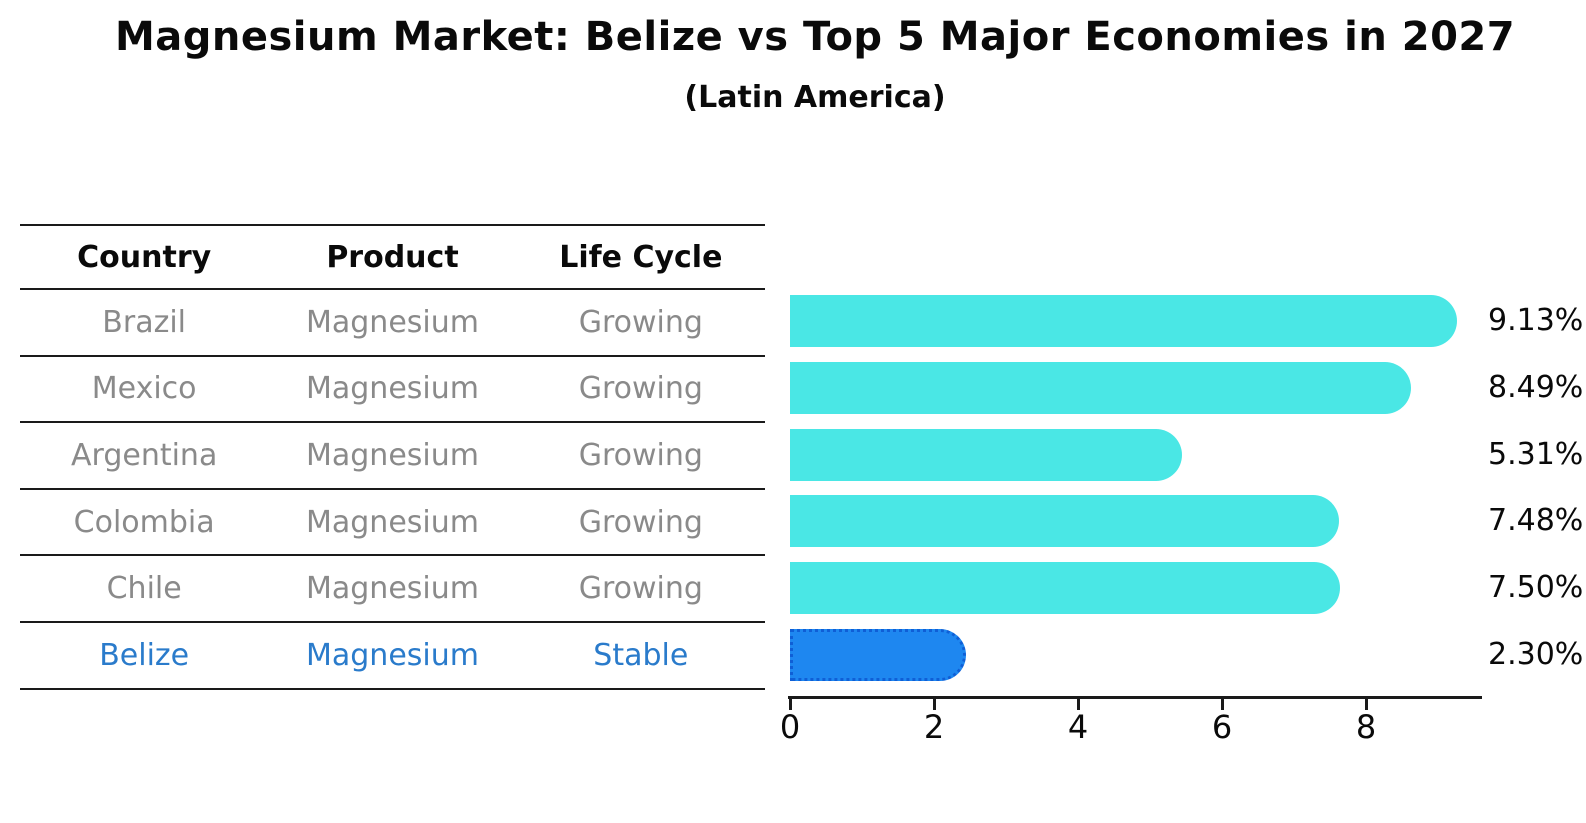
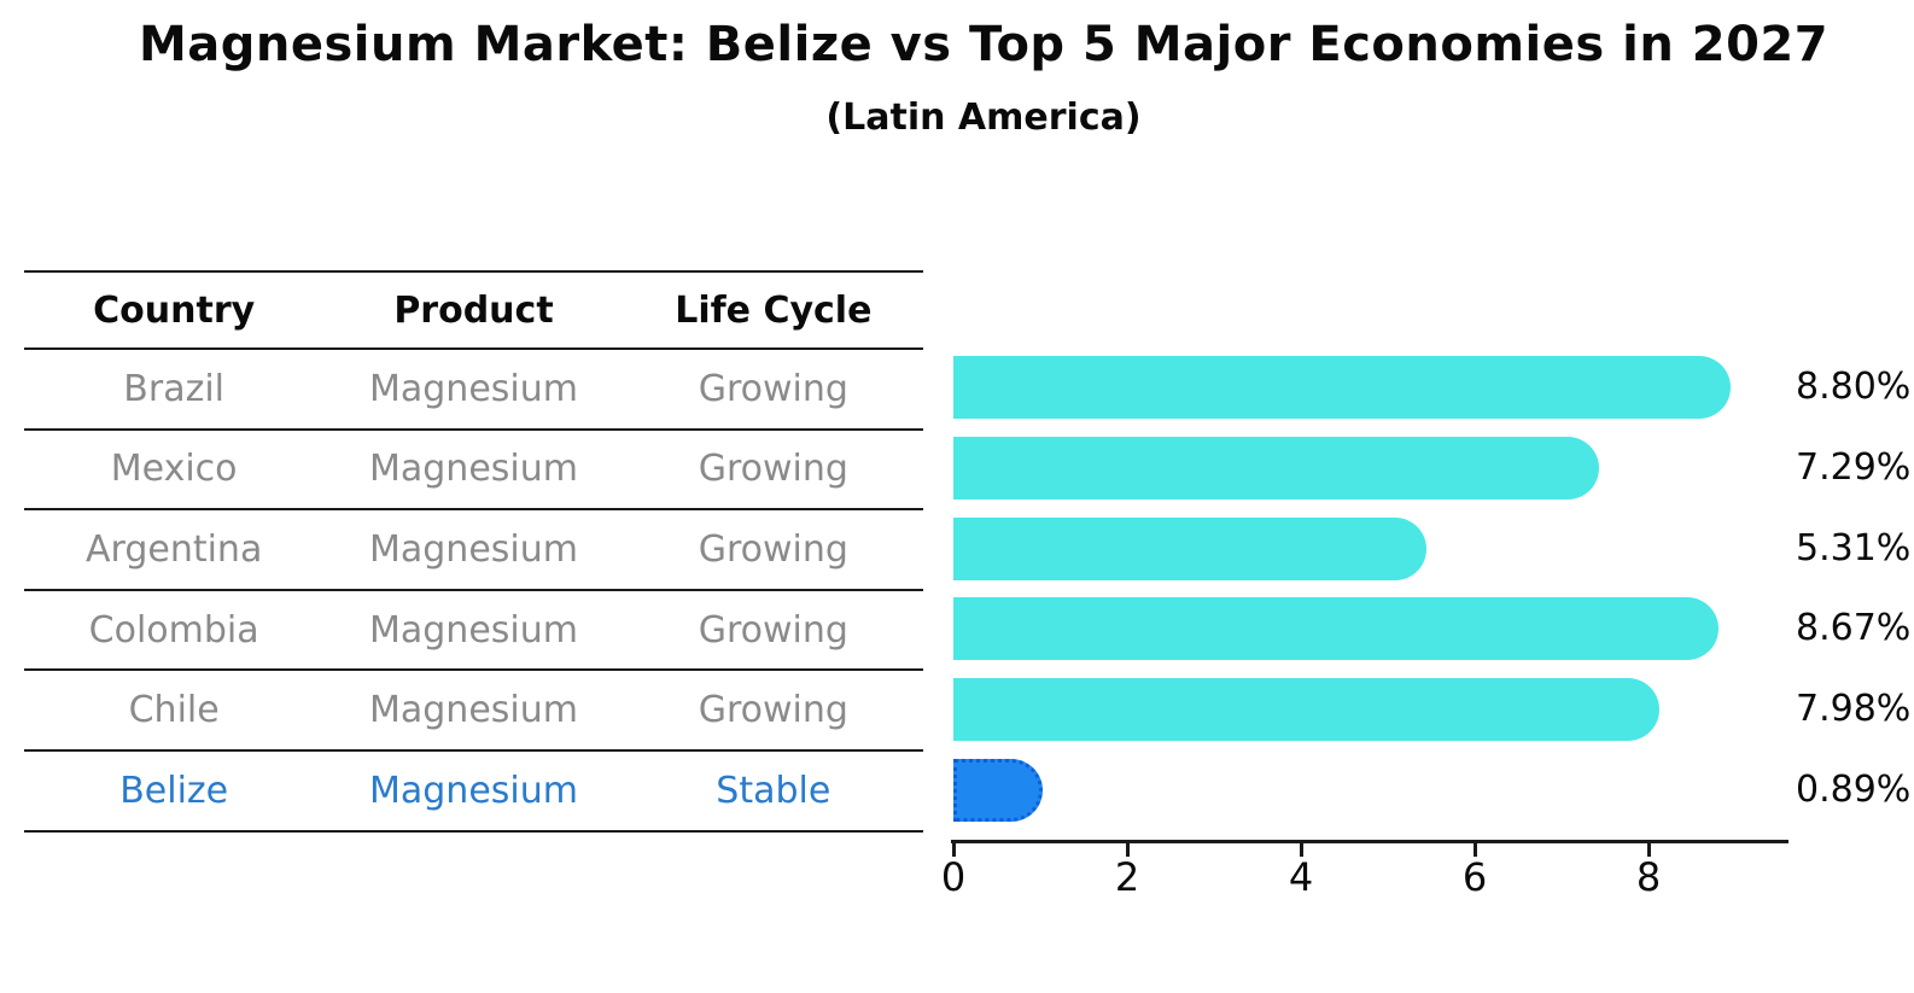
Brazil: 9.13% -> 8.80%
Mexico: 8.49% -> 7.29%
Colombia: 7.48% -> 8.67%
Chile: 7.50% -> 7.98%
Belize: 2.30% -> 0.89%
